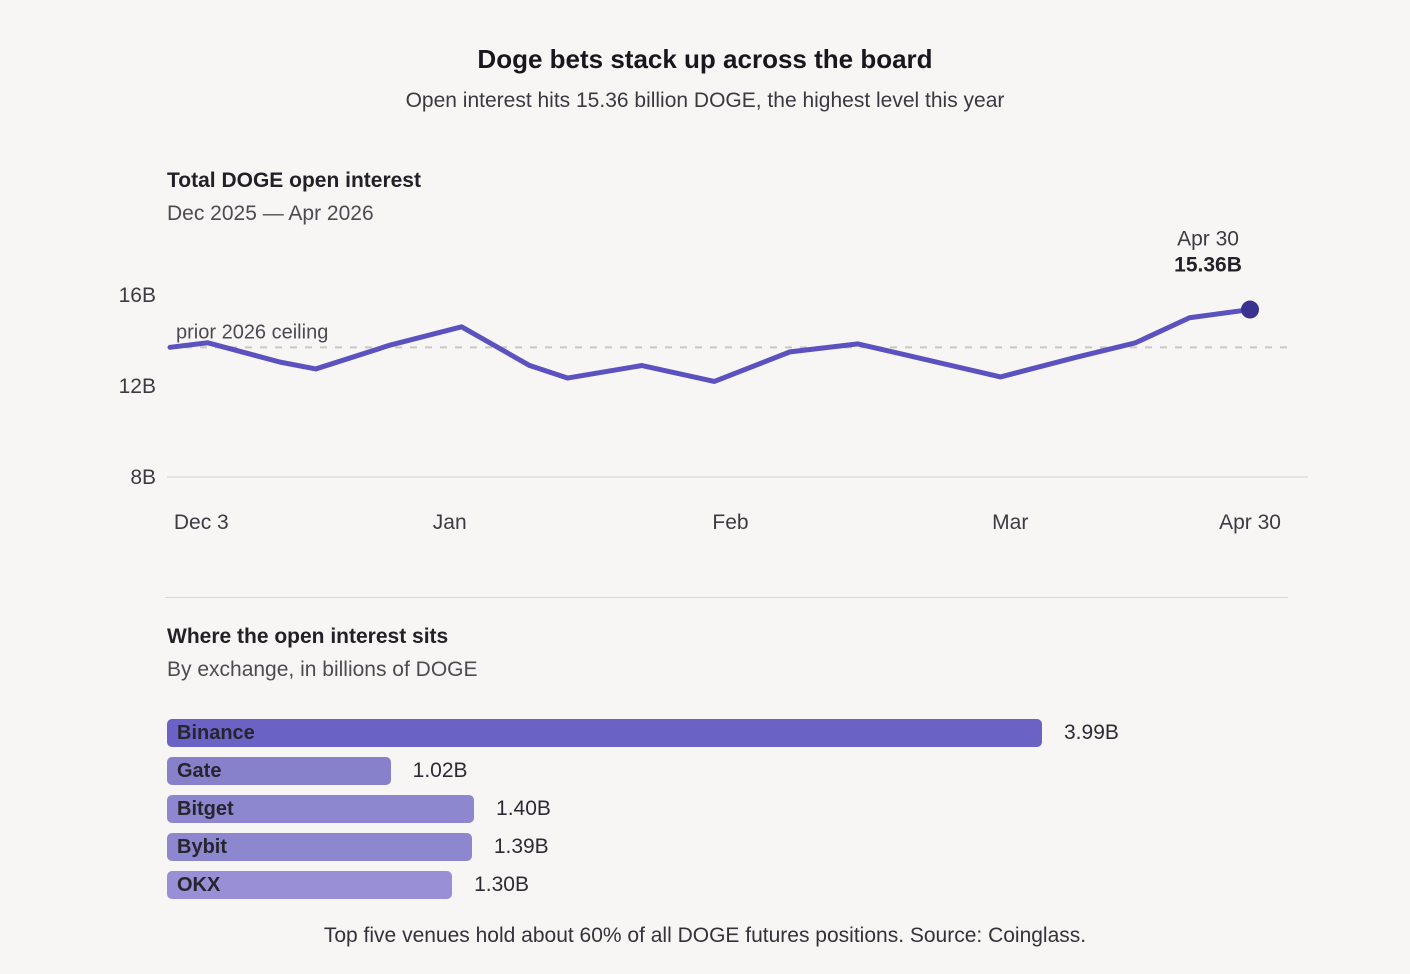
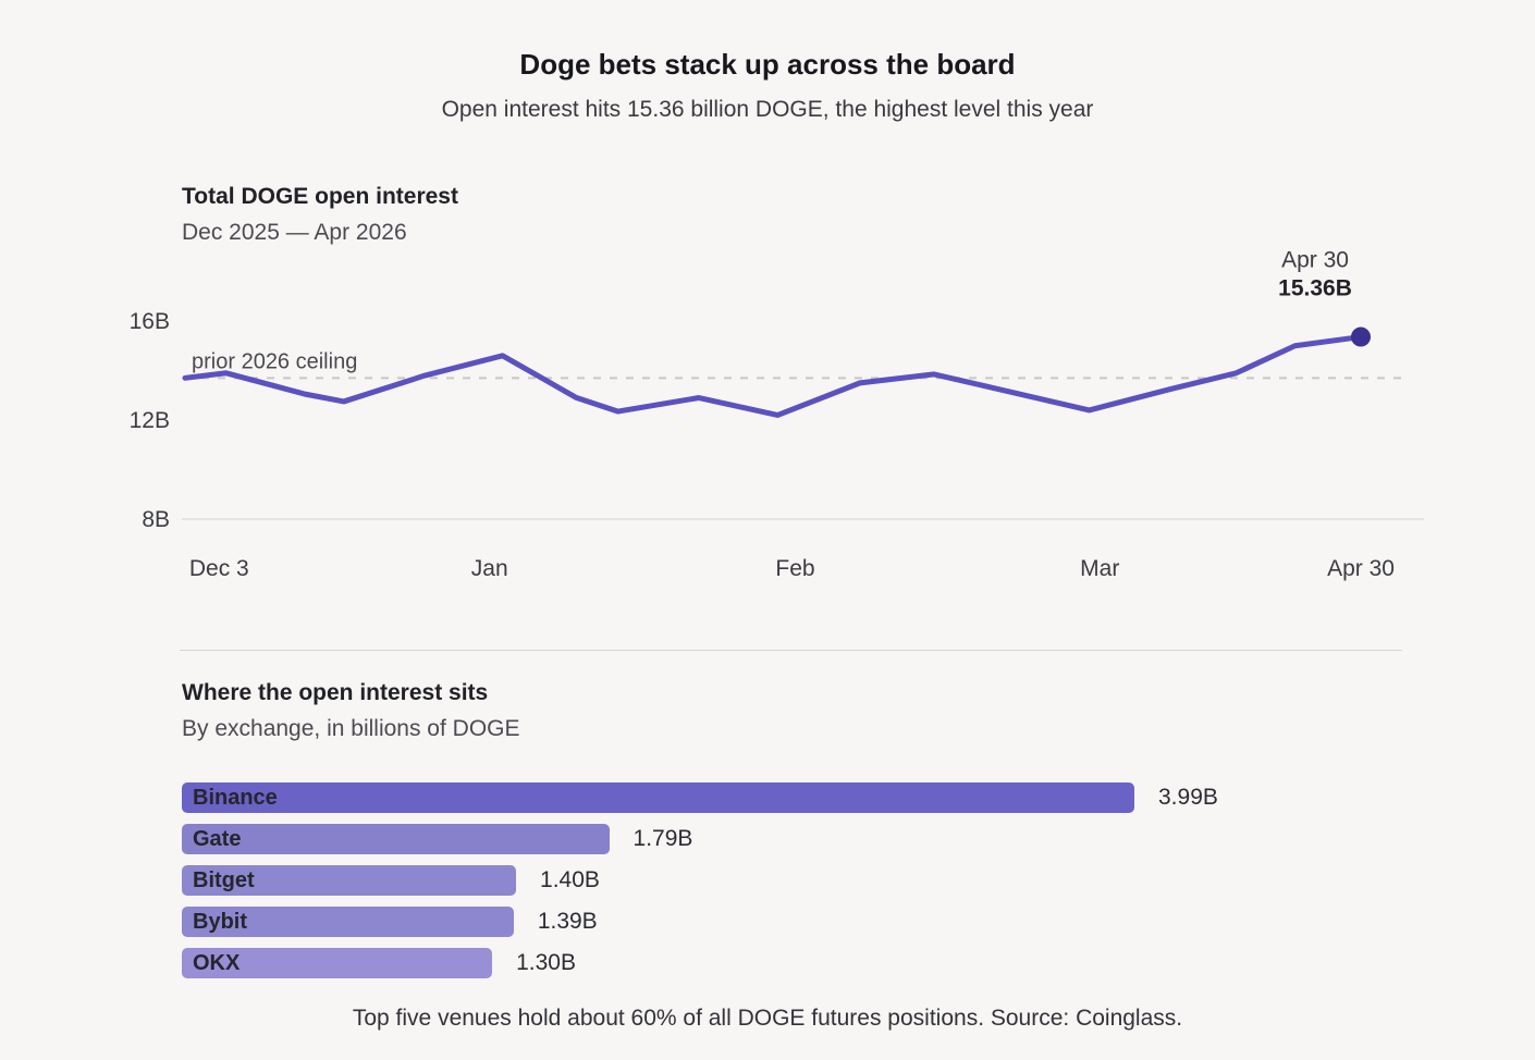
Where the open interest sits/Gate: 1.02B -> 1.79B
